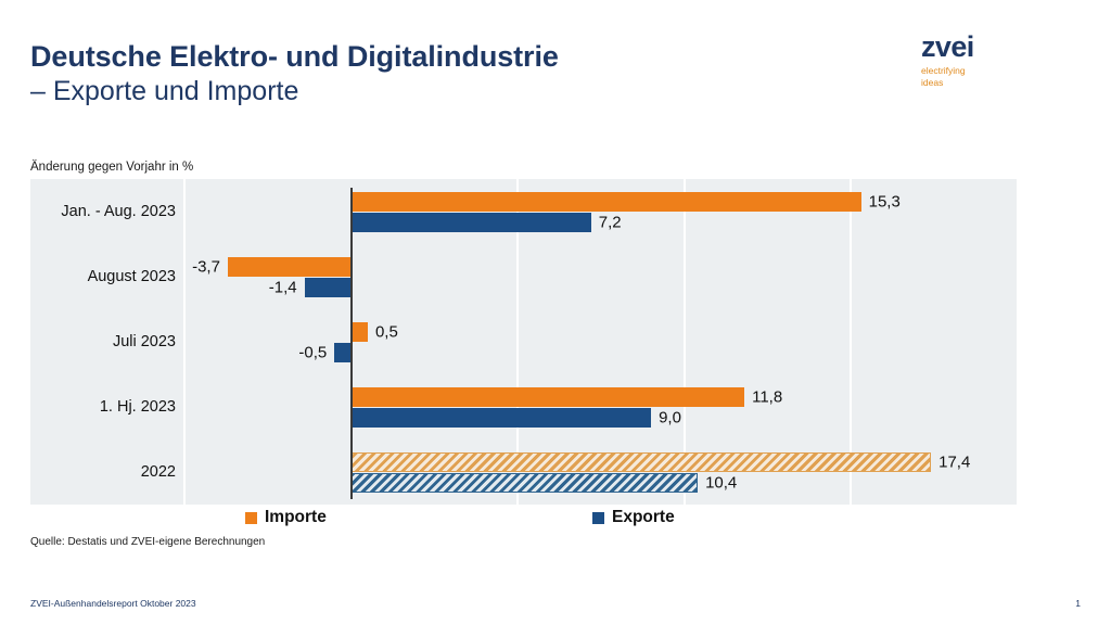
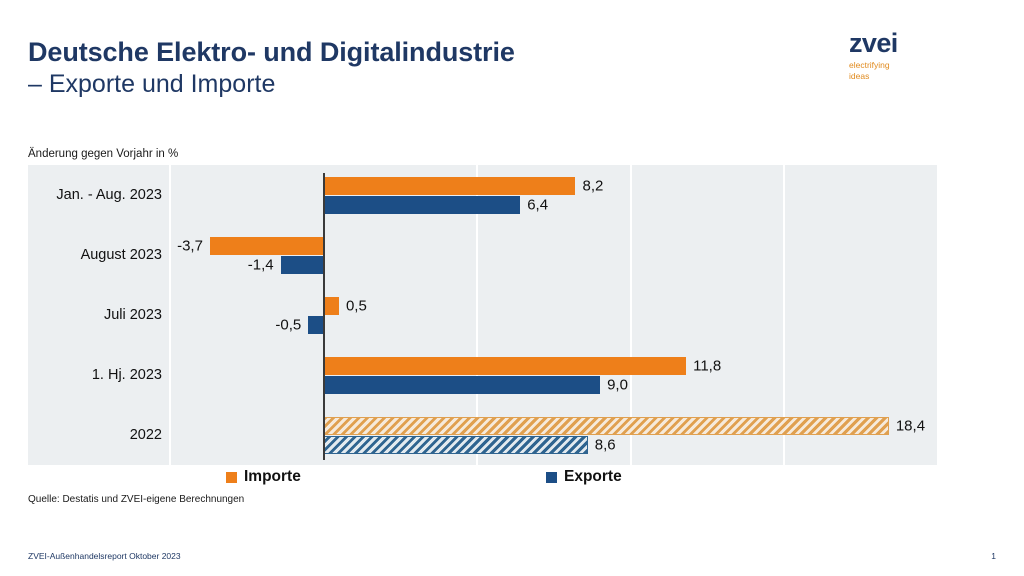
Importe/Jan. - Aug. 2023: 15,3 -> 8,2
Exporte/Jan. - Aug. 2023: 7,2 -> 6,4
Importe/2022: 17,4 -> 18,4
Exporte/2022: 10,4 -> 8,6
